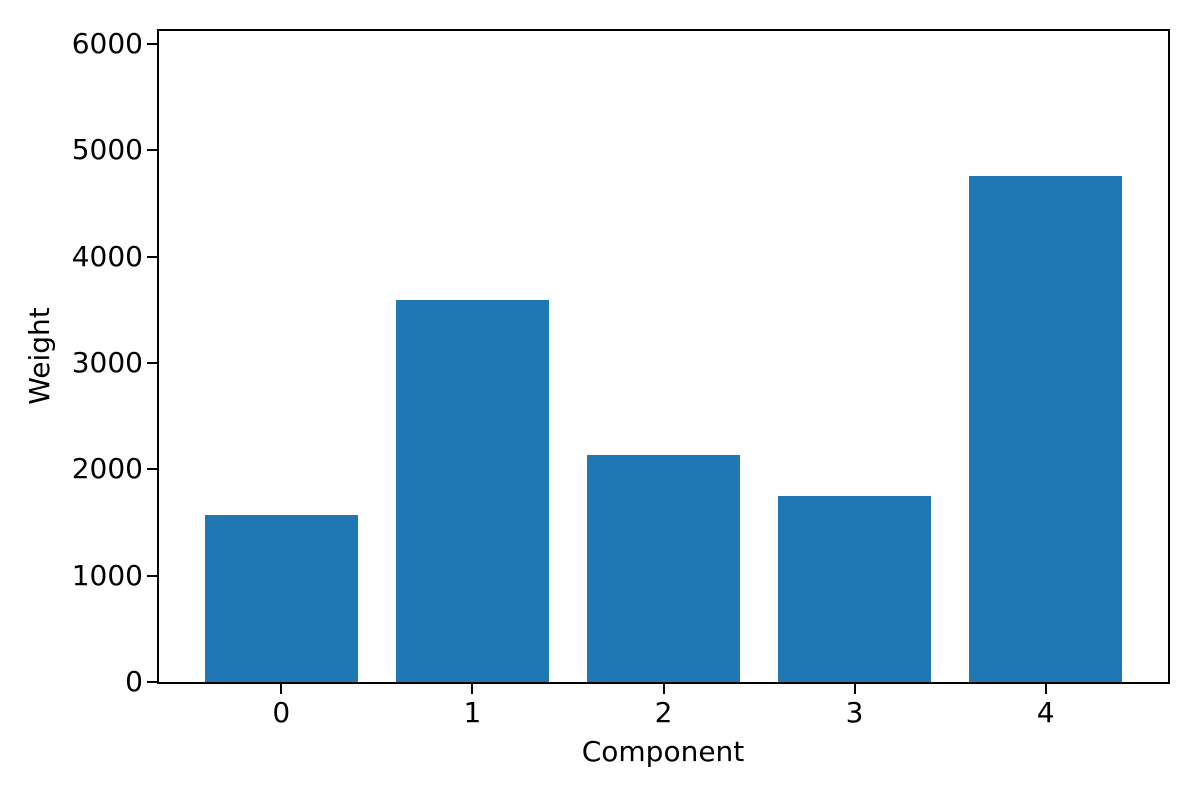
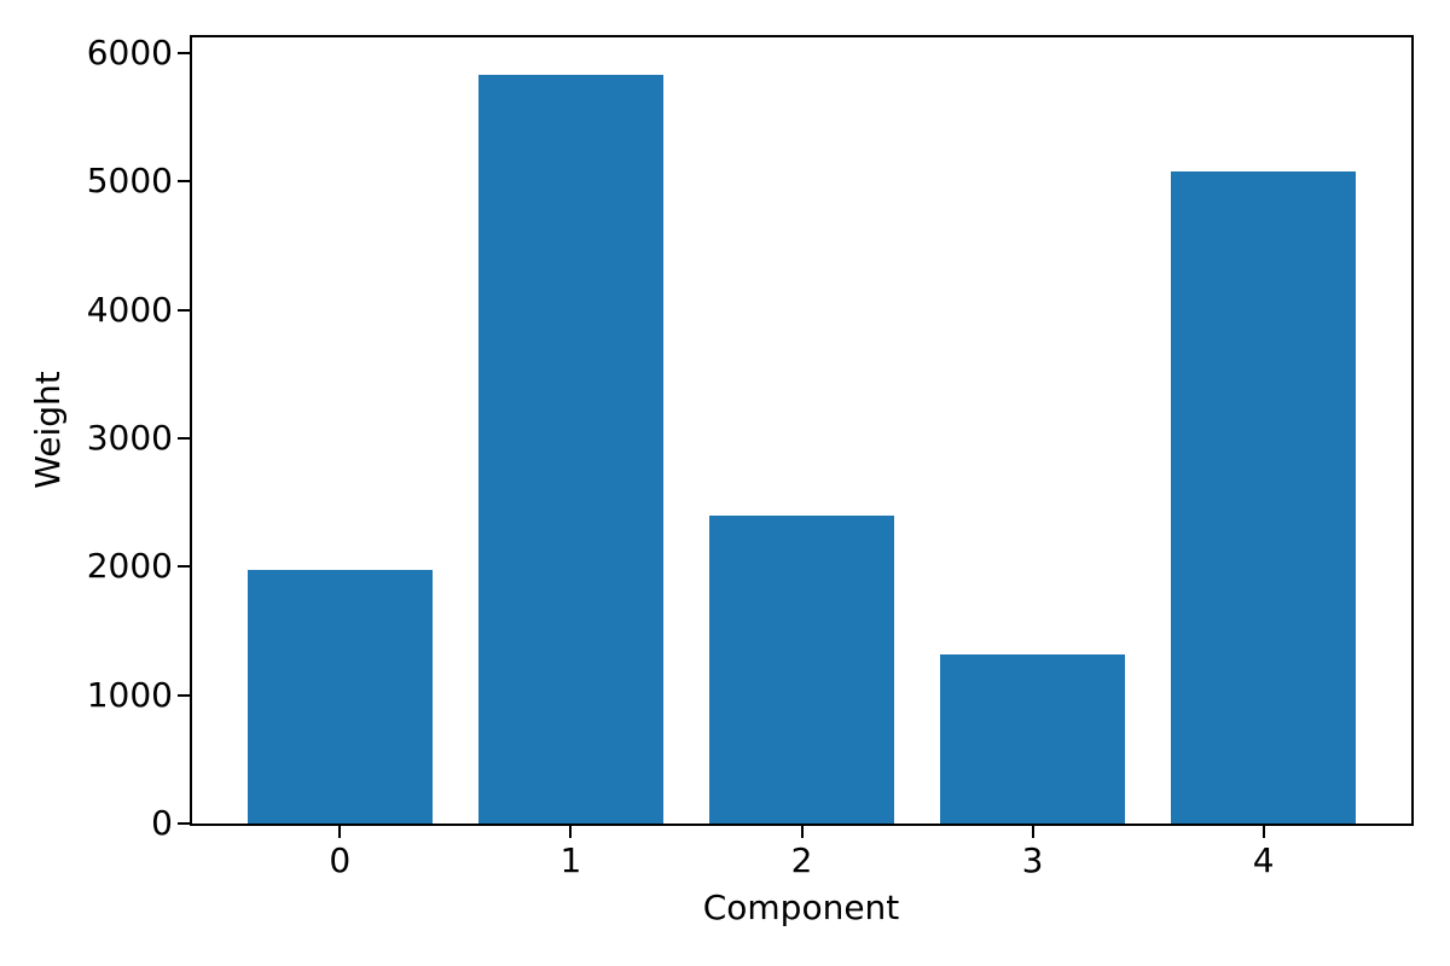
0: 1570 -> 1980
1: 3590 -> 5830
2: 2130 -> 2400
3: 1750 -> 1320
4: 4760 -> 5080
